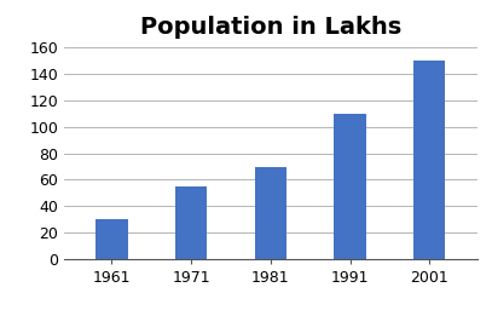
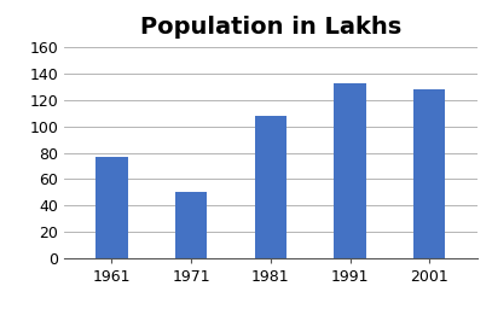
1961: 30 -> 77
1971: 55 -> 50
1981: 70 -> 108
1991: 110 -> 133
2001: 150 -> 128
